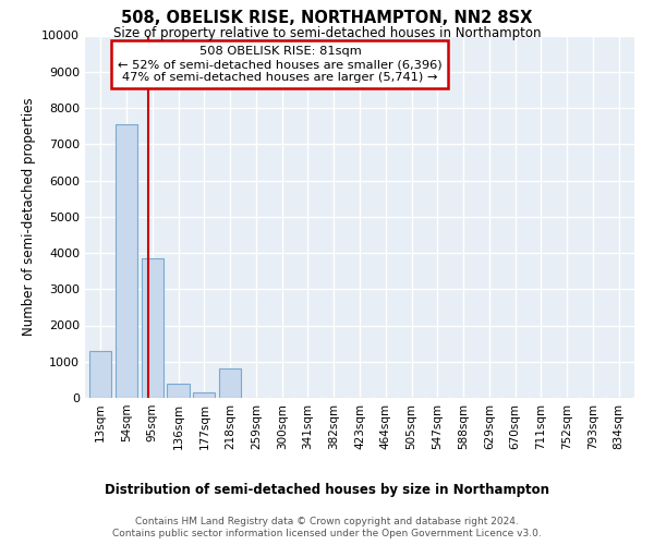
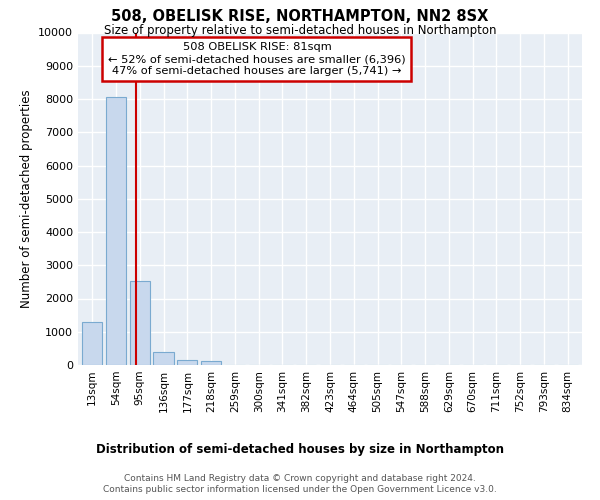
54sqm: 7550 -> 8050
95sqm: 3850 -> 2520
218sqm: 800 -> 130
